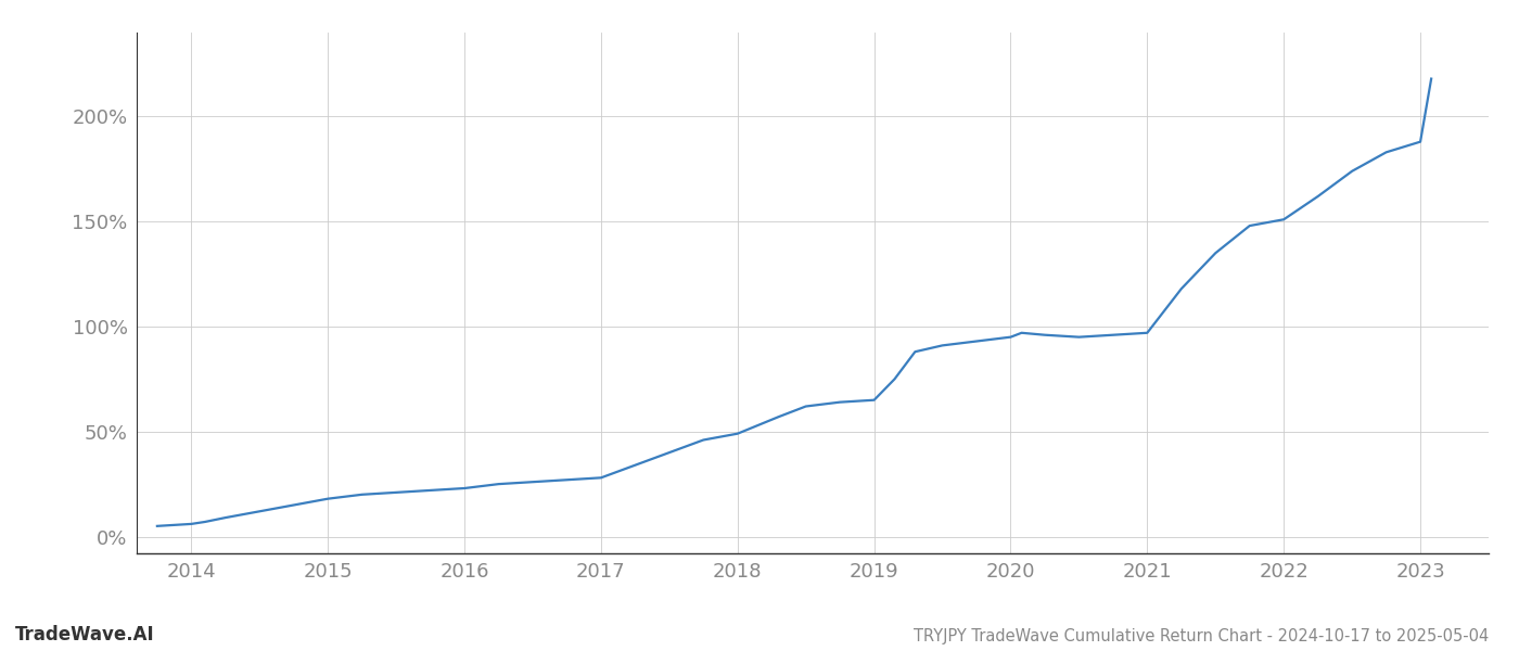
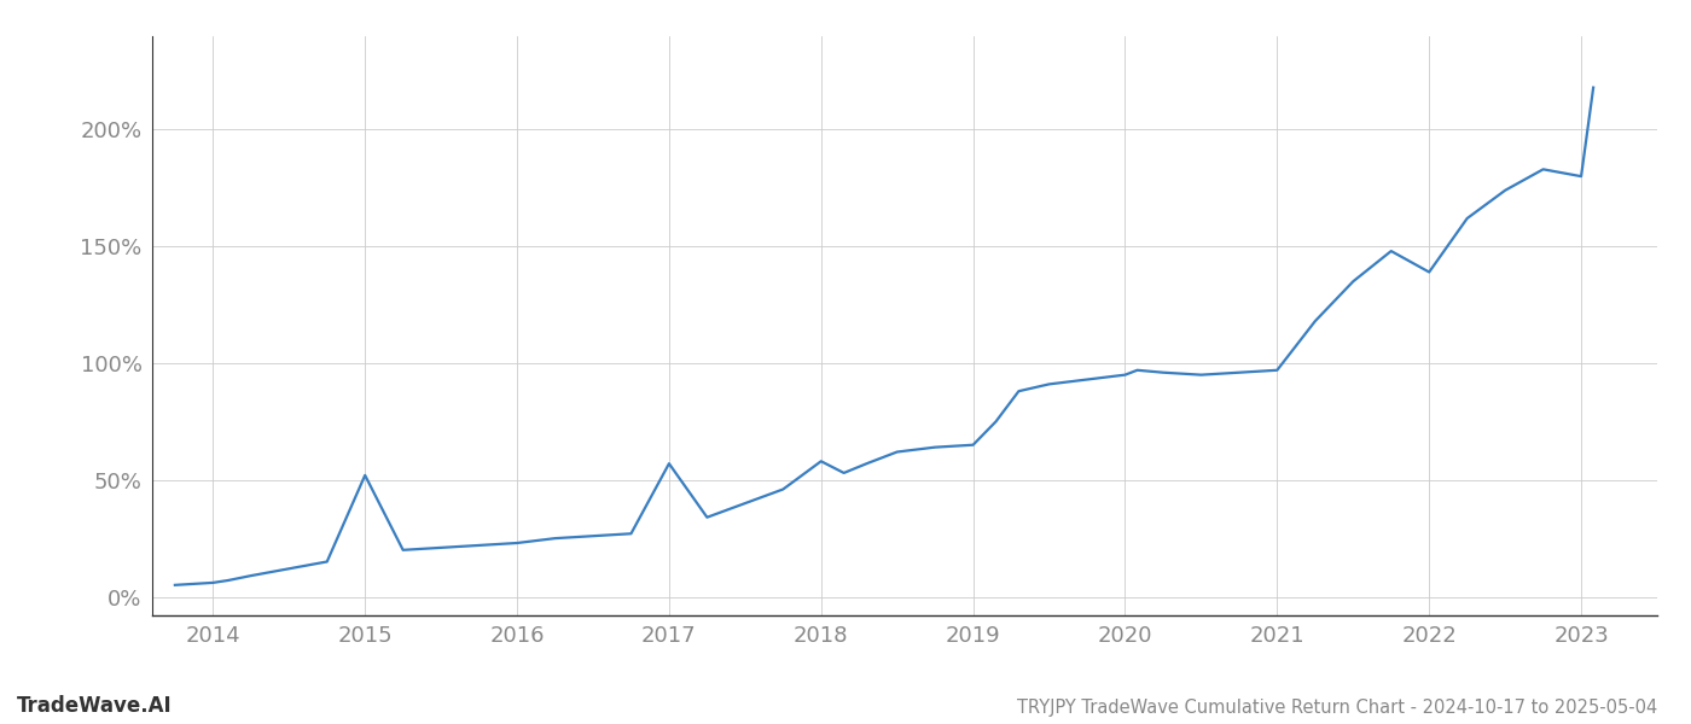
2015: 18% -> 52%
2017: 28% -> 57%
2018: 49% -> 58%
2022: 151% -> 139%
2023: 188% -> 180%
